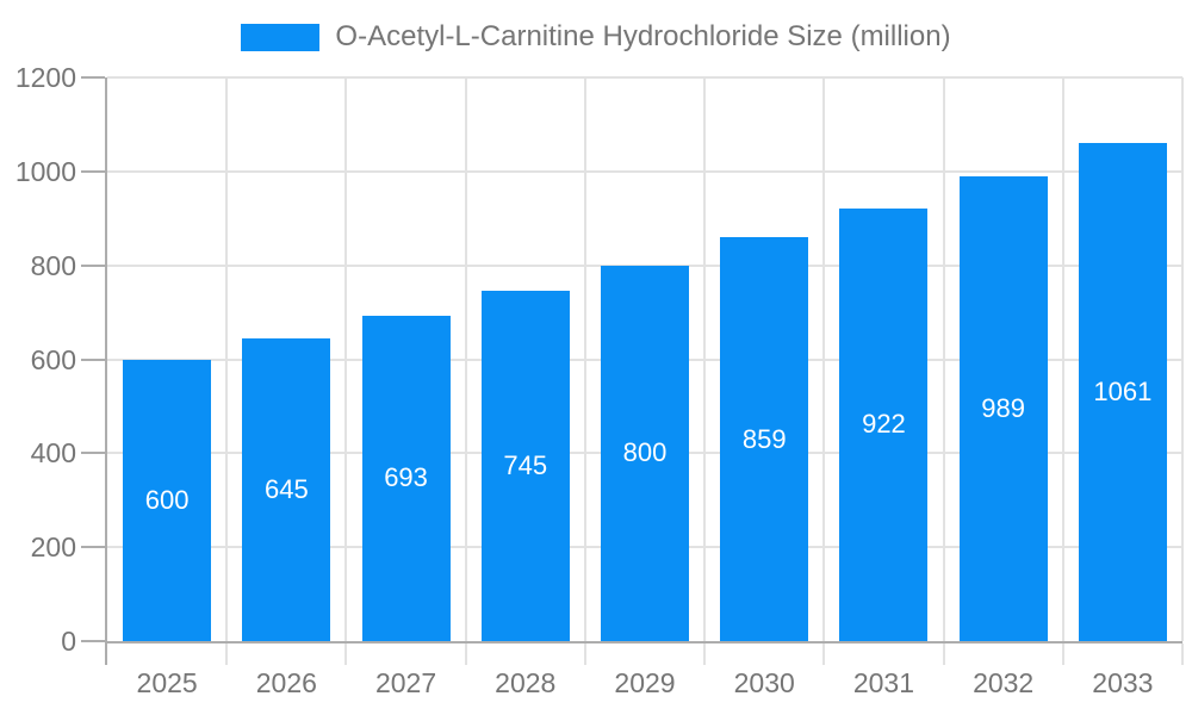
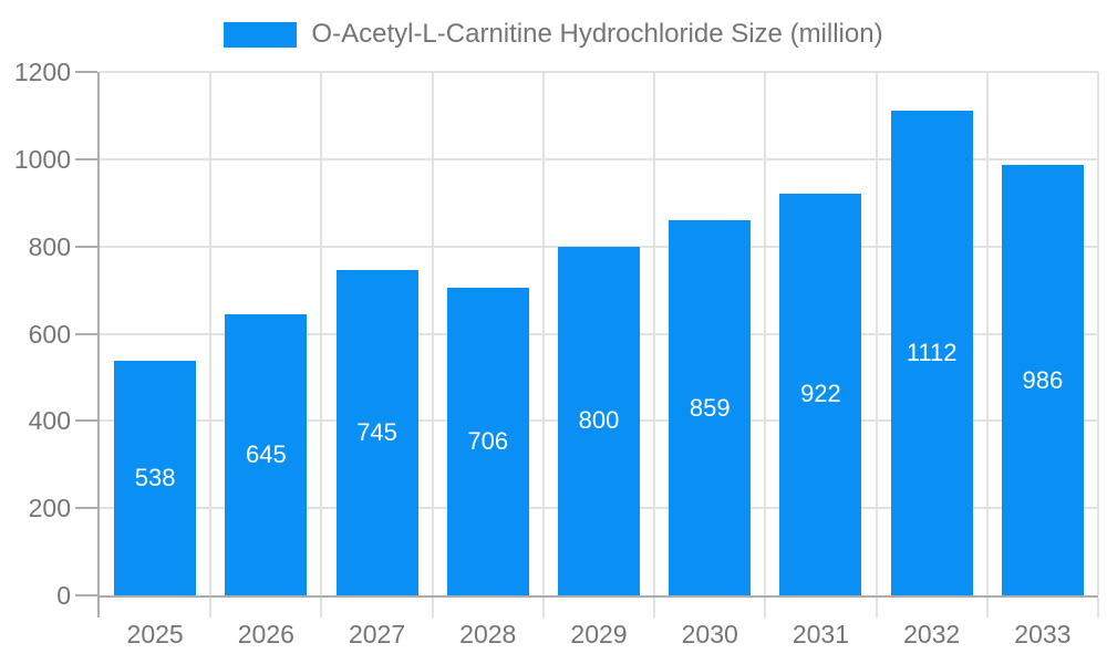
2025: 600 -> 538
2027: 693 -> 745
2028: 745 -> 706
2032: 989 -> 1112
2033: 1061 -> 986
